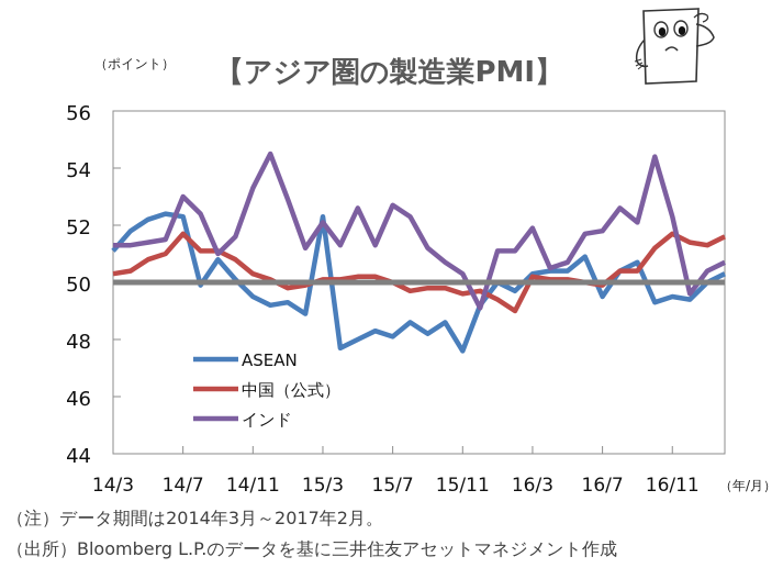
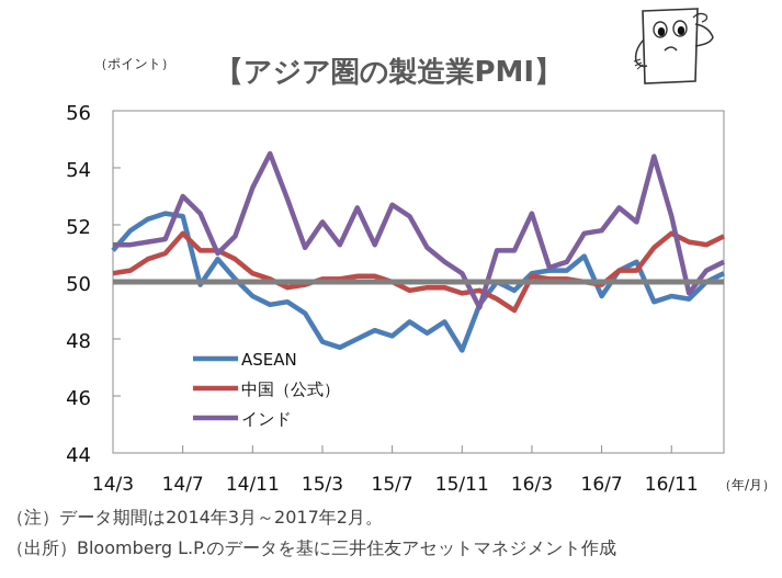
ASEAN/15/3: 52.3 -> 47.9
インド/16/3: 51.9 -> 52.4
